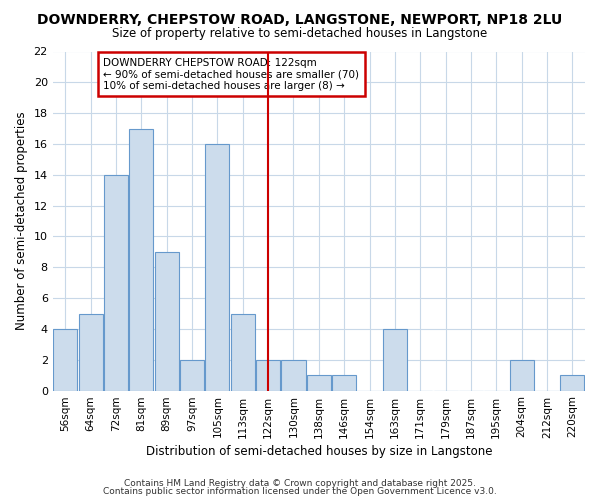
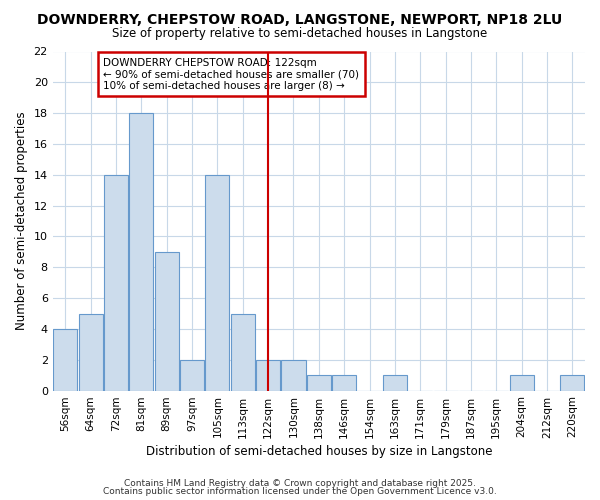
81sqm: 17 -> 18
105sqm: 16 -> 14
163sqm: 4 -> 1
204sqm: 2 -> 1
